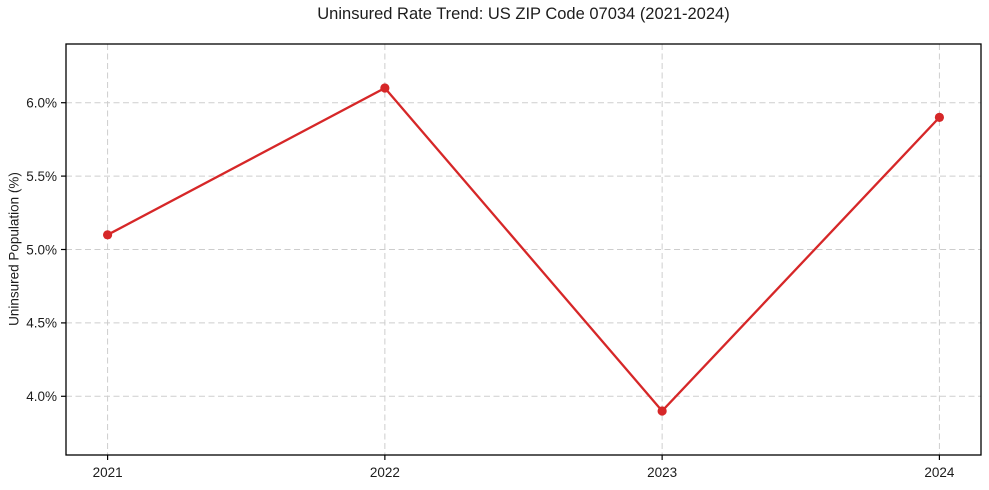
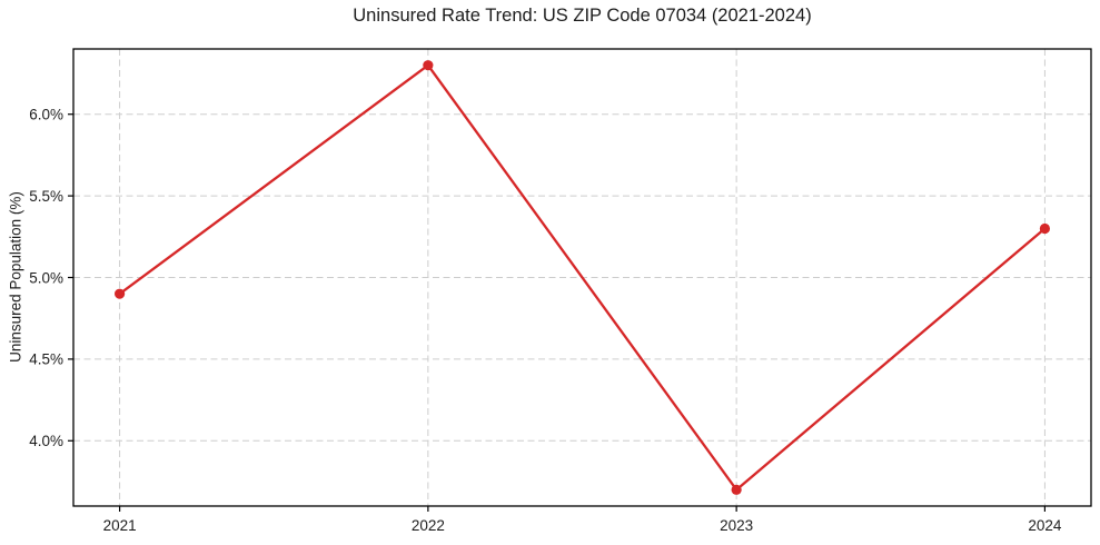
2021: 5.1% -> 4.9%
2022: 6.1% -> 6.3%
2023: 3.9% -> 3.7%
2024: 5.9% -> 5.3%
